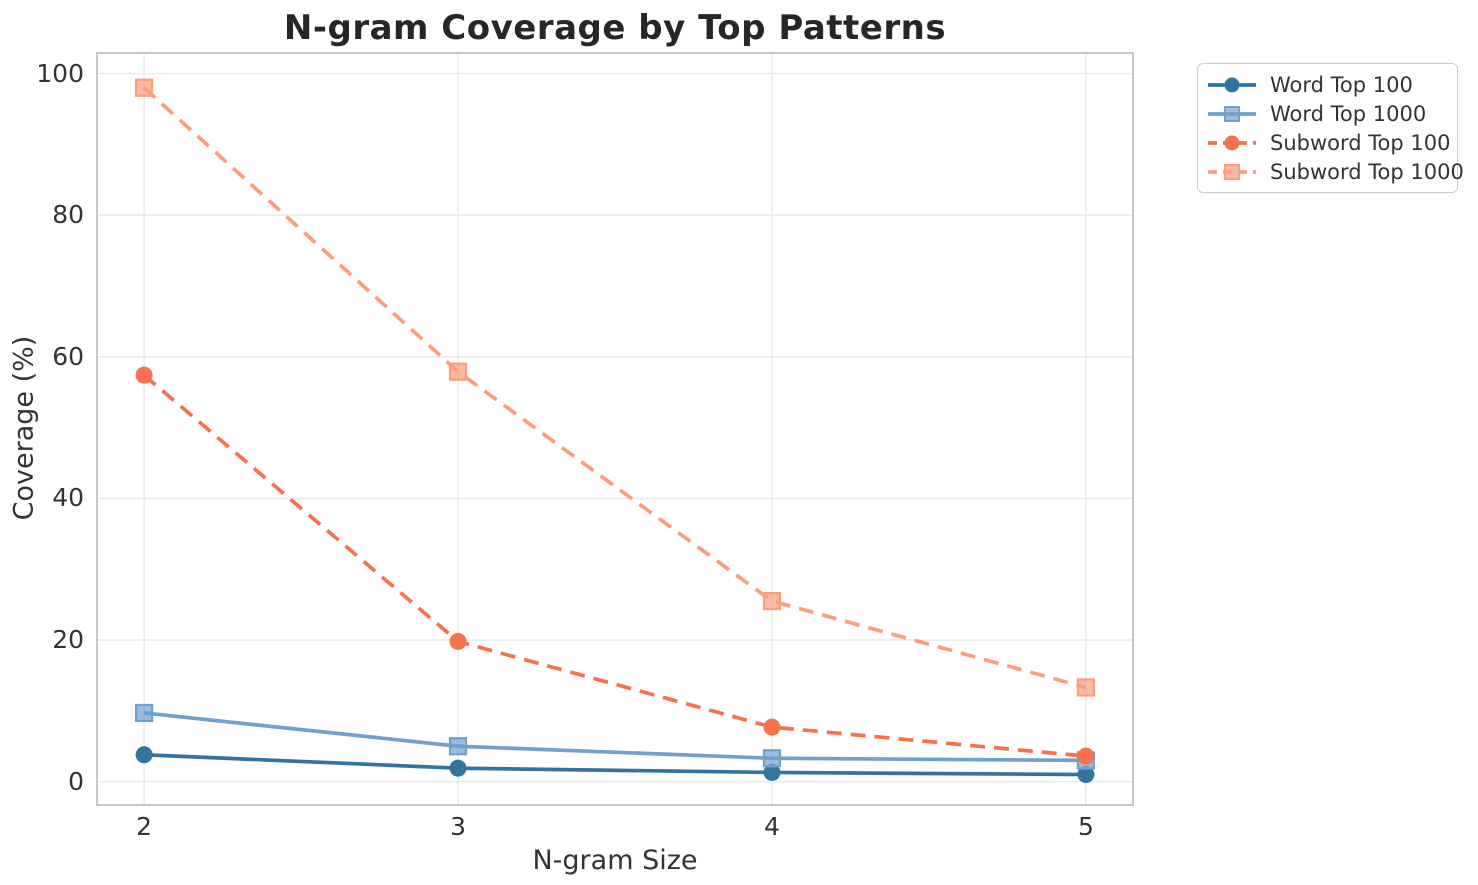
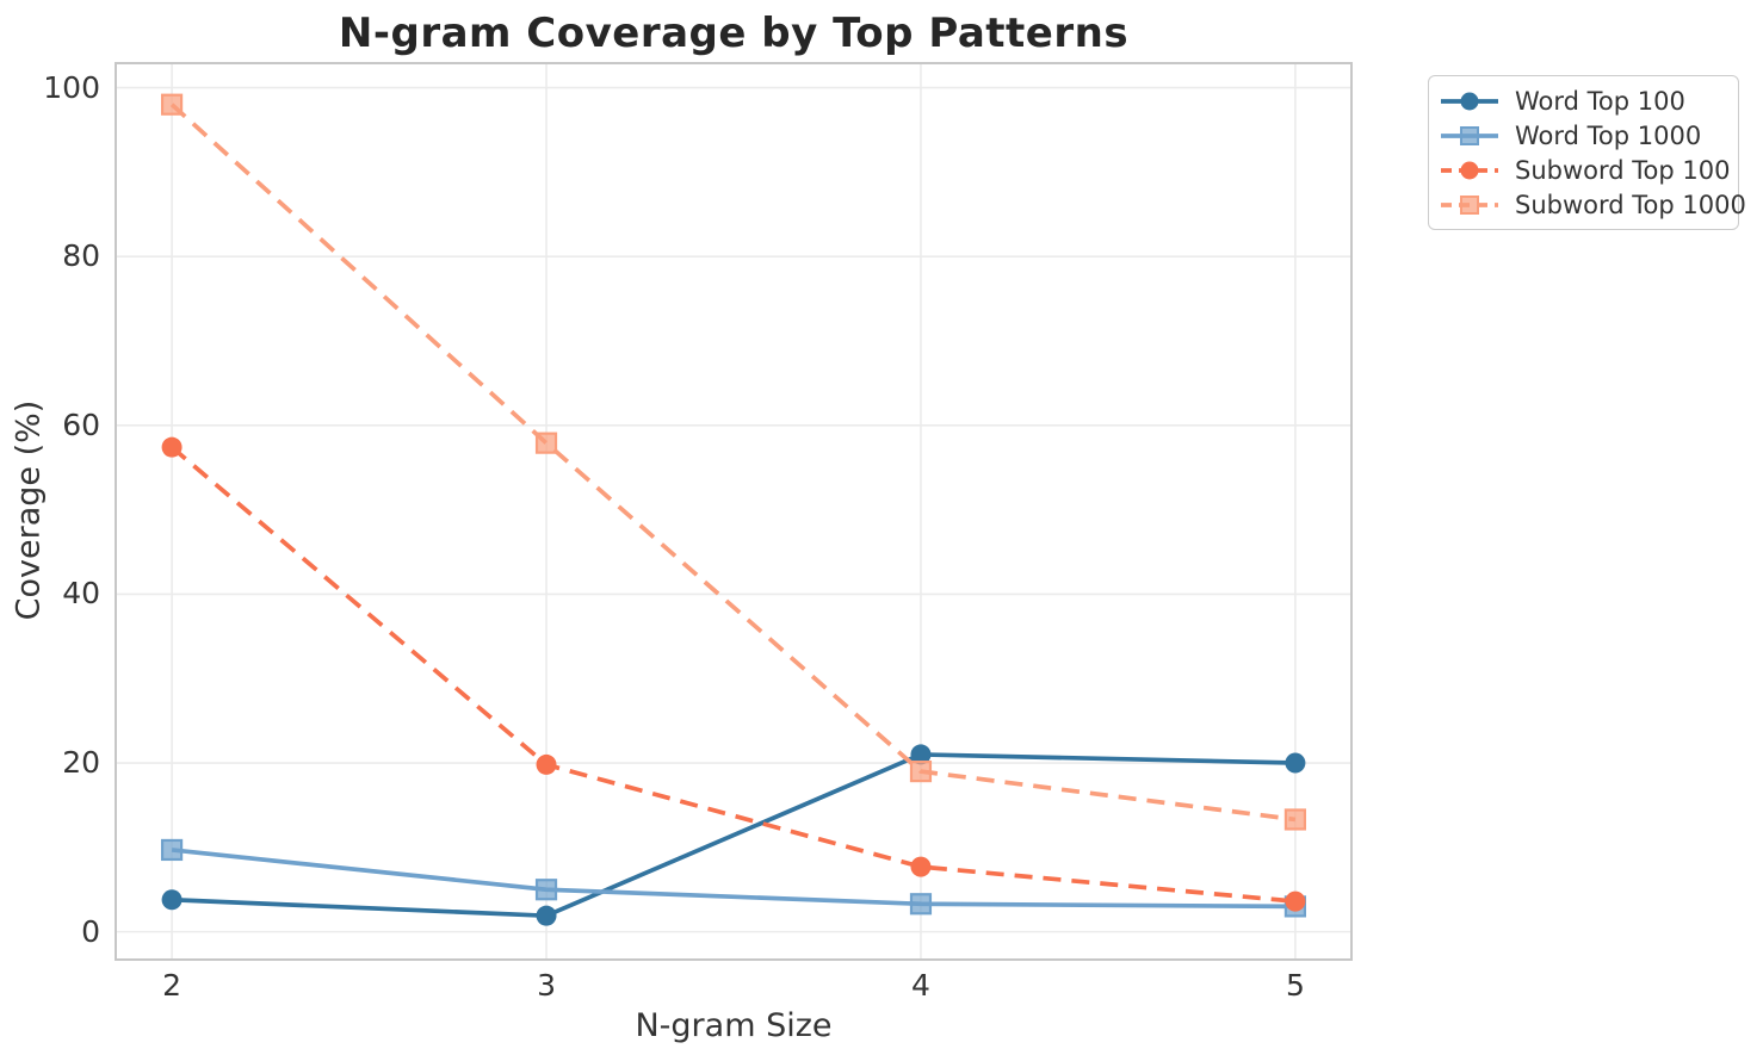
Word Top 100/4: 1 -> 21
Subword Top 1000/4: 26 -> 19
Word Top 100/5: 1 -> 20
